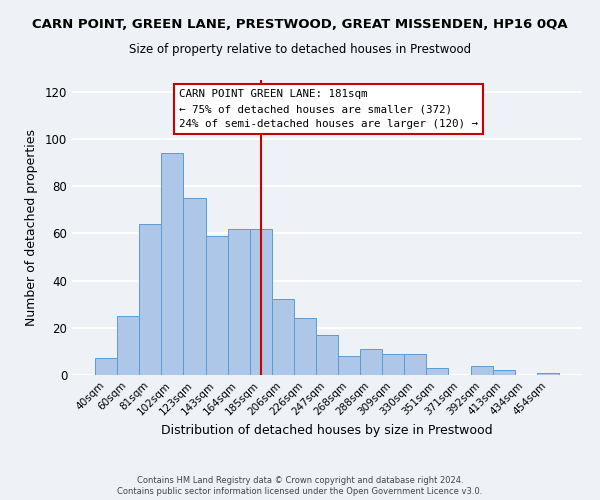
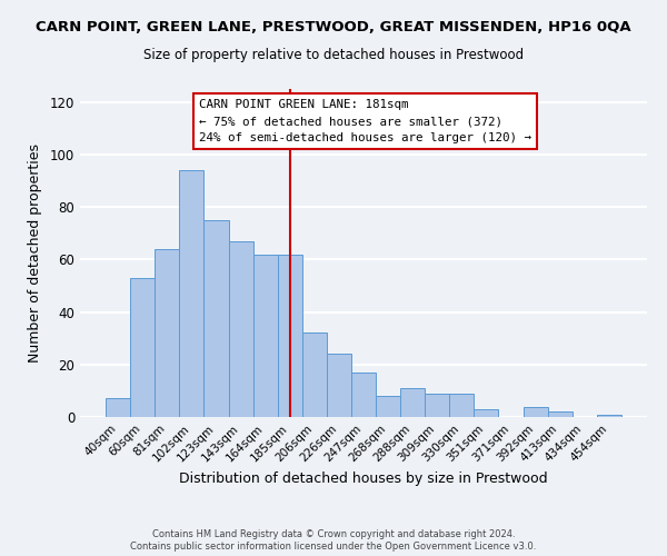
60sqm: 25 -> 53
143sqm: 59 -> 67
